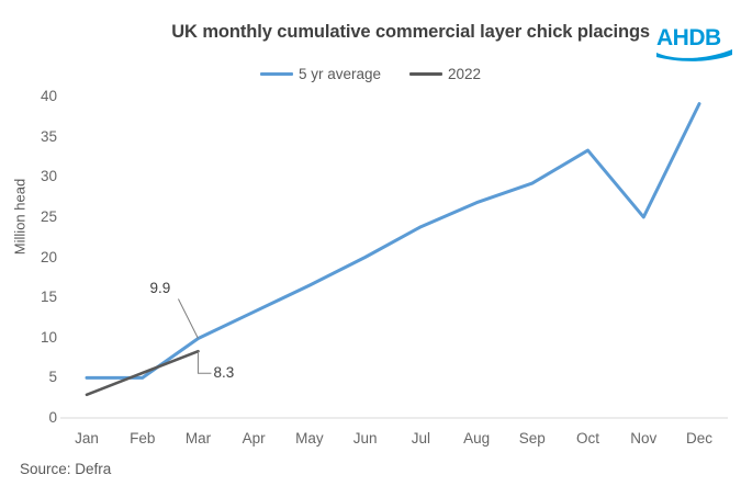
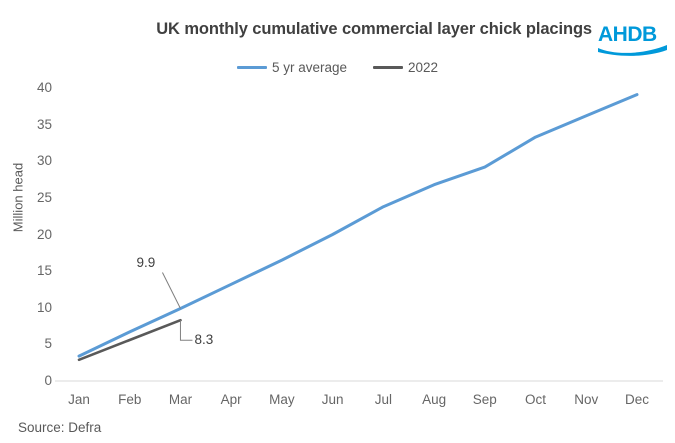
5 yr average/Jan: 5 -> 3
5 yr average/Feb: 5 -> 7
5 yr average/Nov: 25 -> 36
